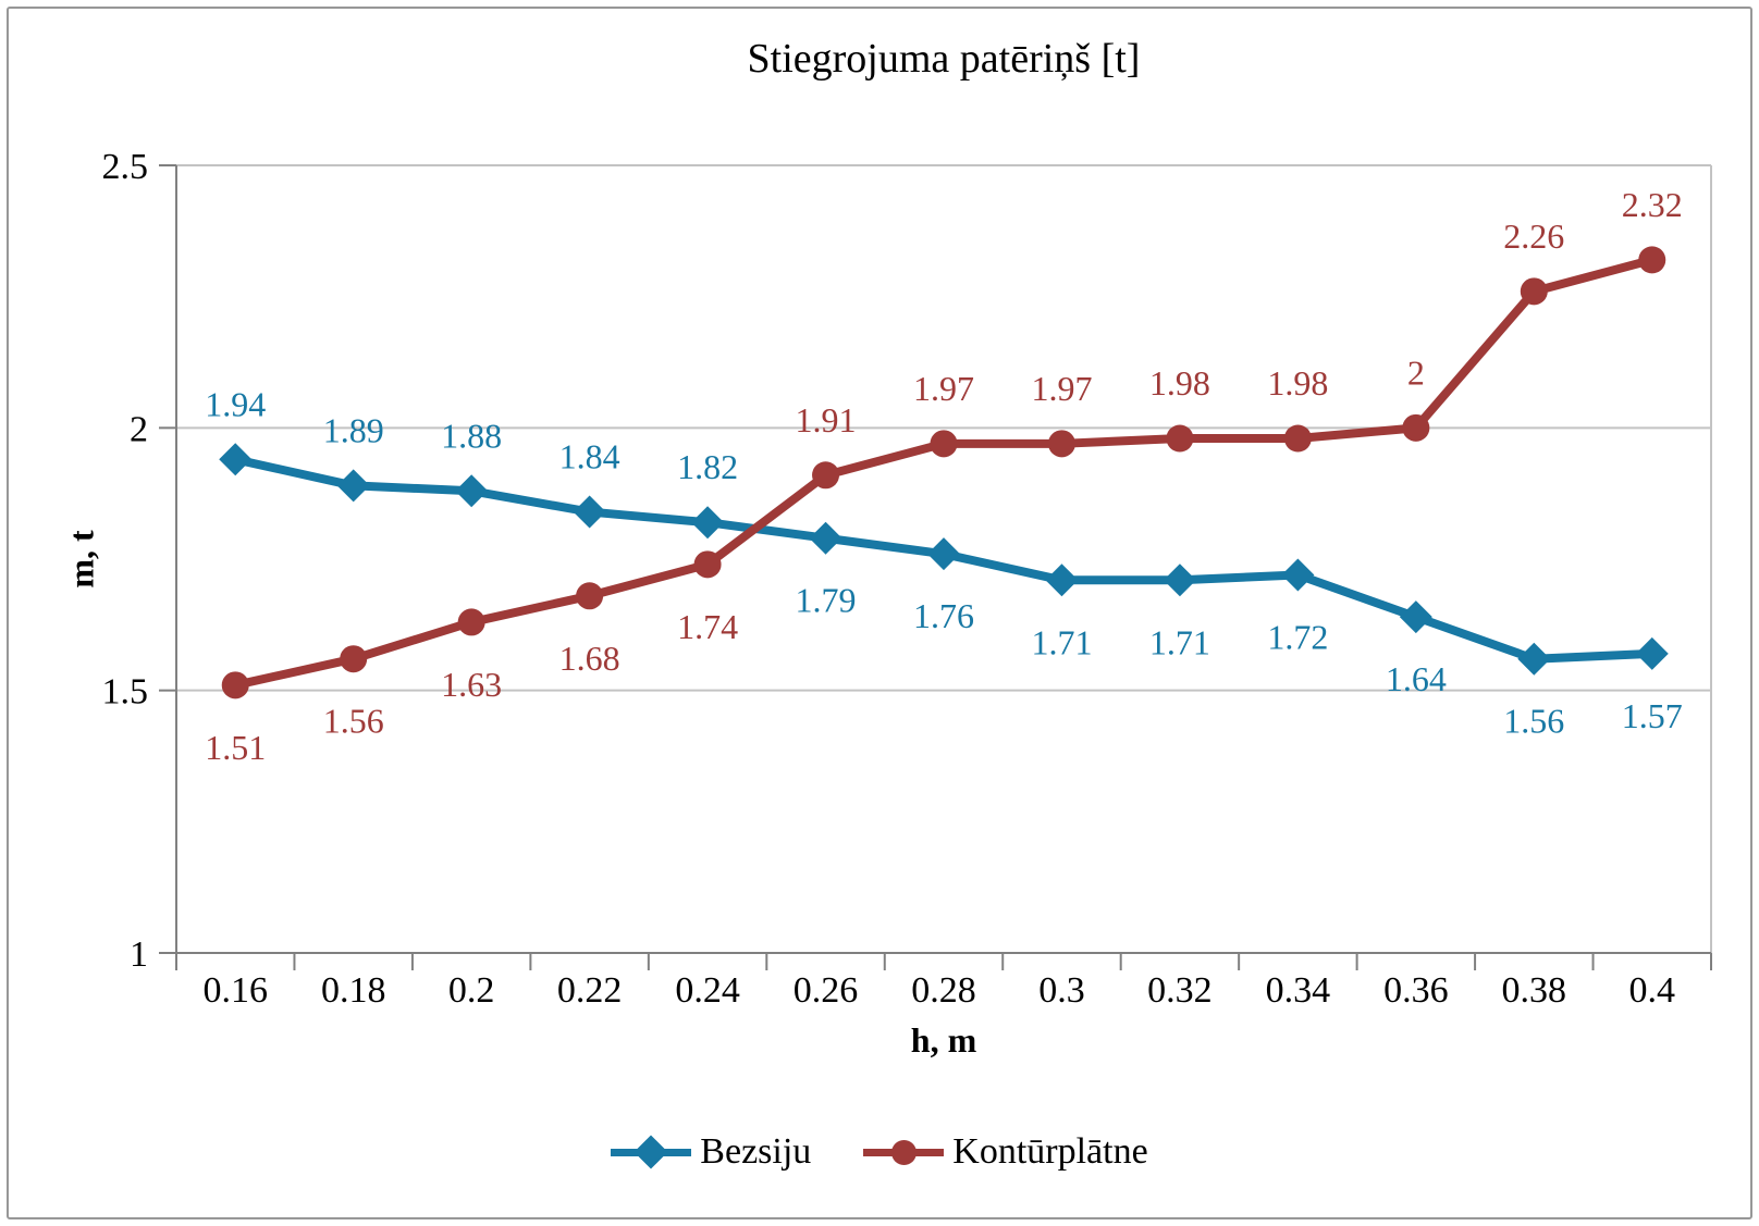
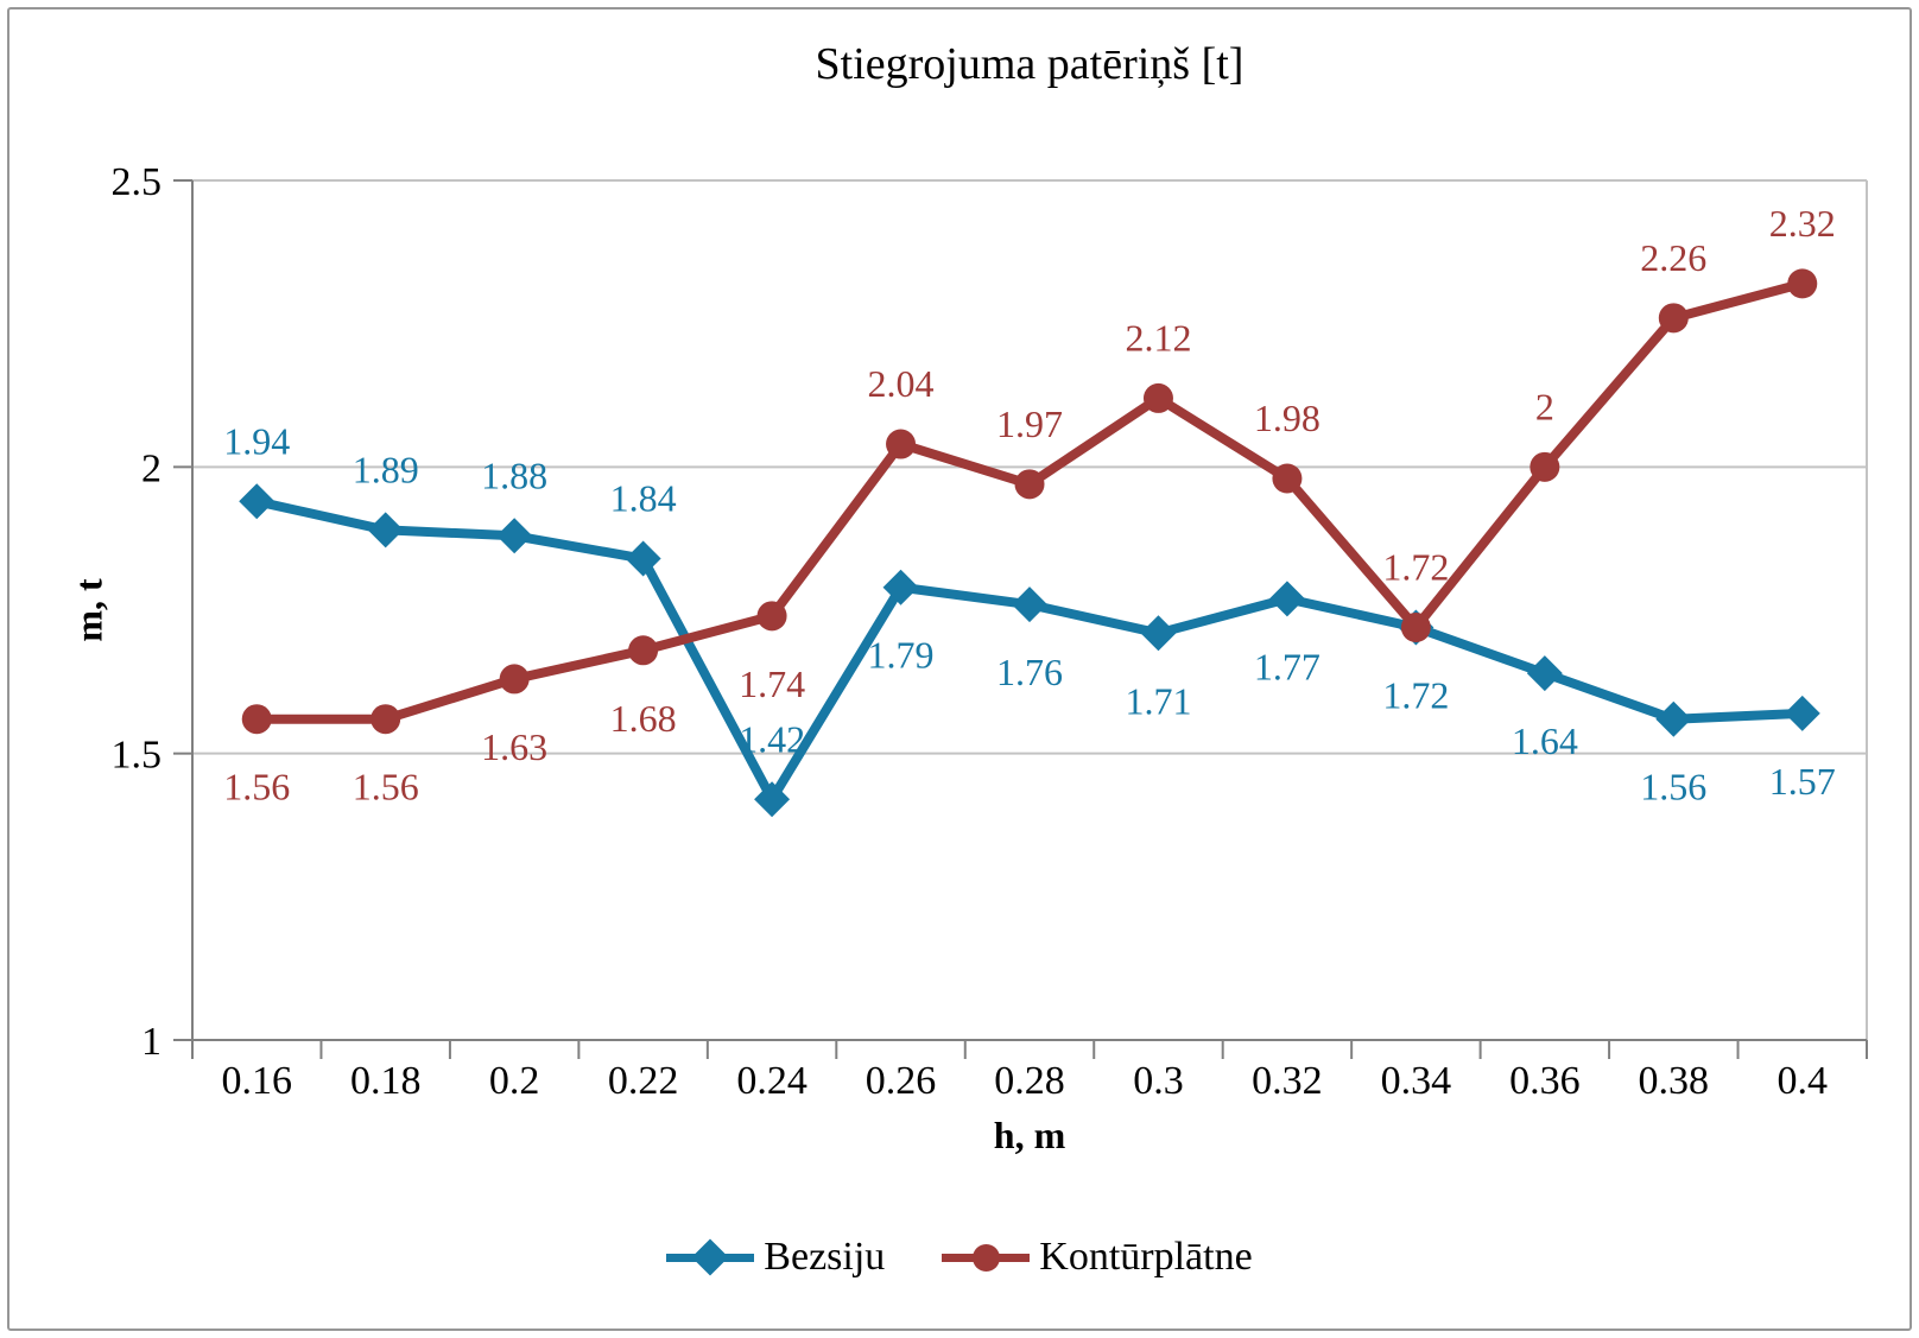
Kontūrplātne/0.16: 1.51 -> 1.56
Bezsiju/0.24: 1.82 -> 1.42
Kontūrplātne/0.26: 1.91 -> 2.04
Kontūrplātne/0.3: 1.97 -> 2.12
Bezsiju/0.32: 1.71 -> 1.77
Kontūrplātne/0.34: 1.98 -> 1.72
